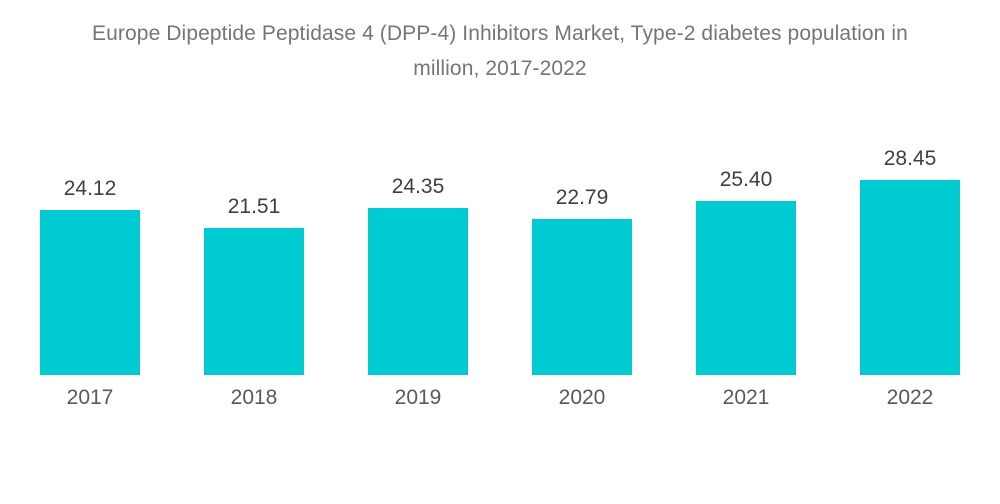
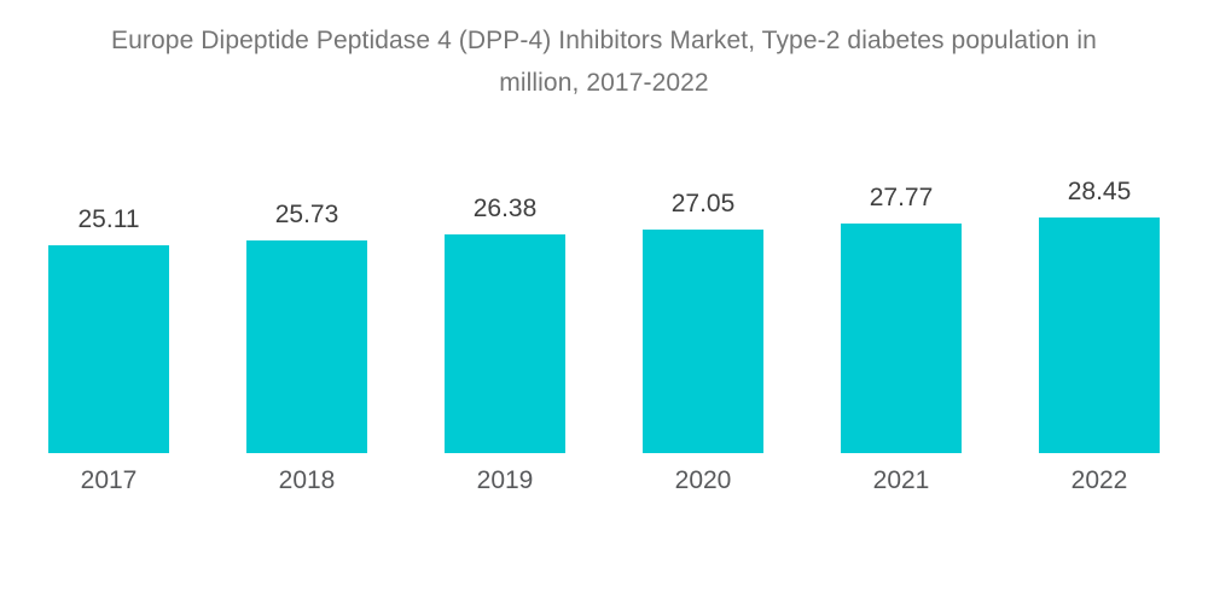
2017: 24.12 -> 25.11
2018: 21.51 -> 25.73
2019: 24.35 -> 26.38
2020: 22.79 -> 27.05
2021: 25.40 -> 27.77
